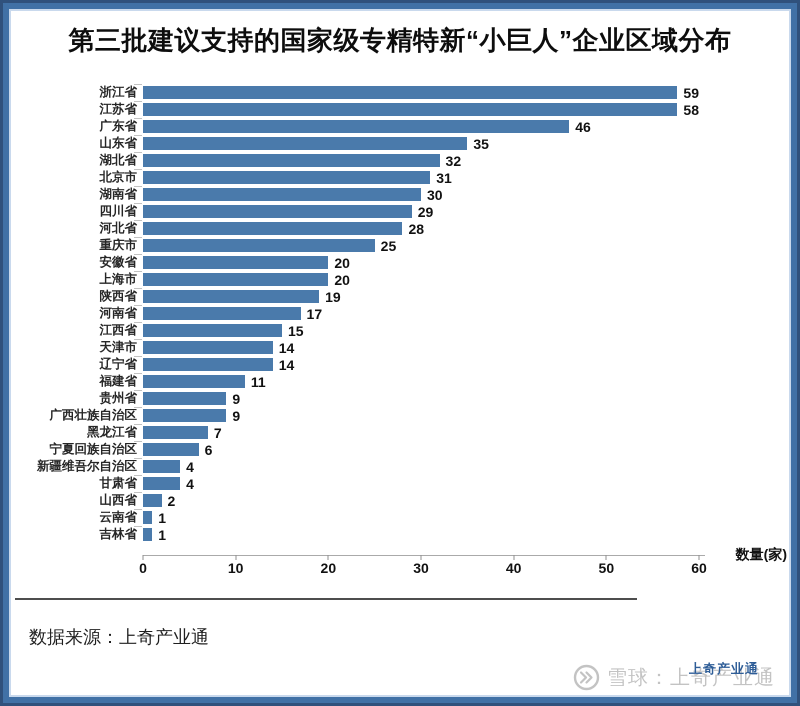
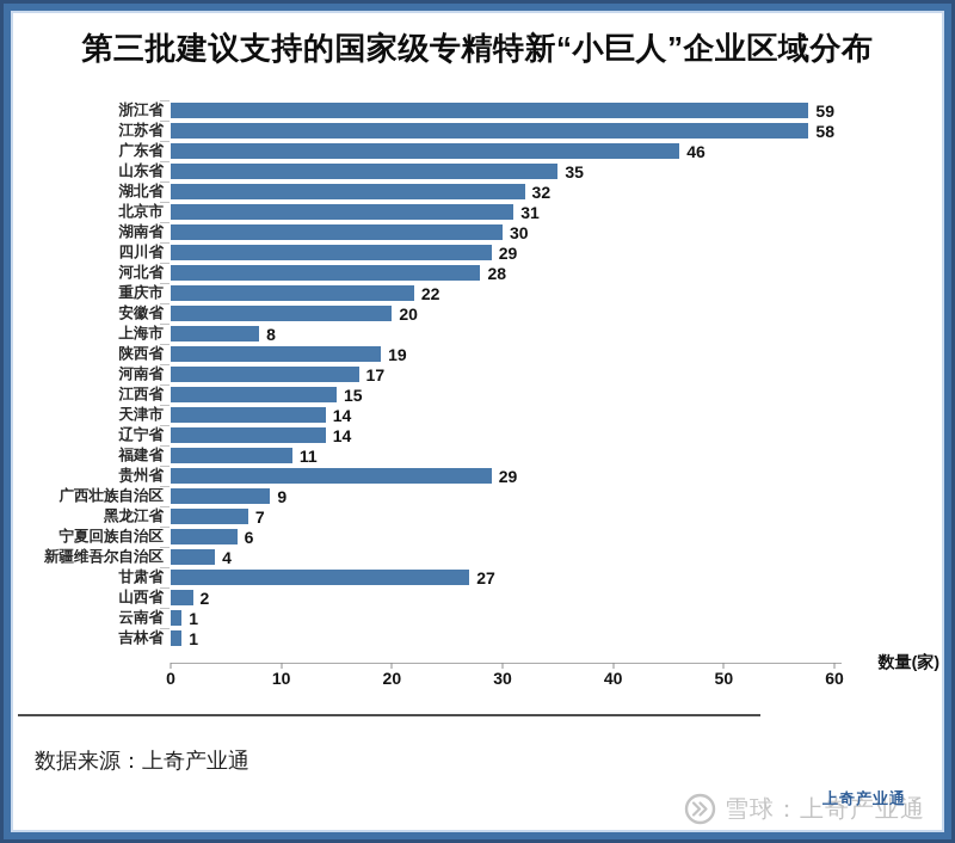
重庆市: 25 -> 22
上海市: 20 -> 8
贵州省: 9 -> 29
甘肃省: 4 -> 27
